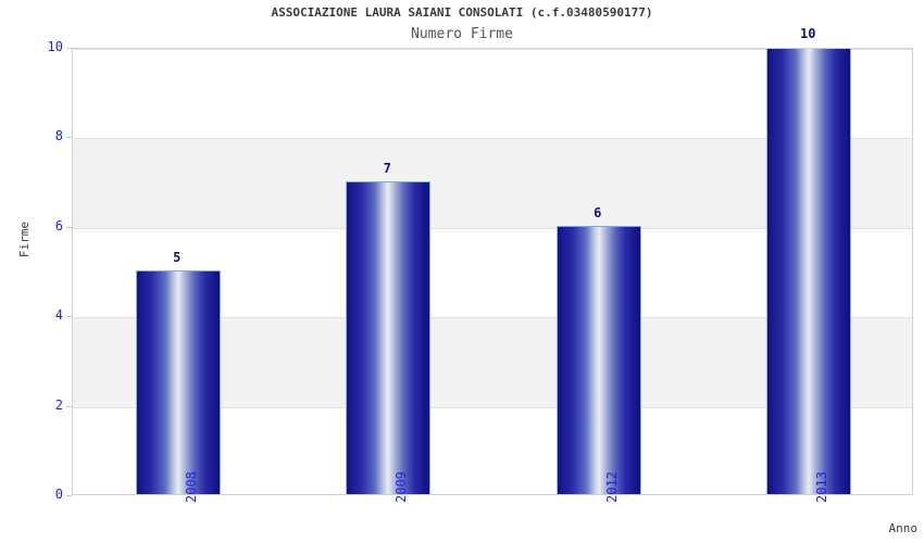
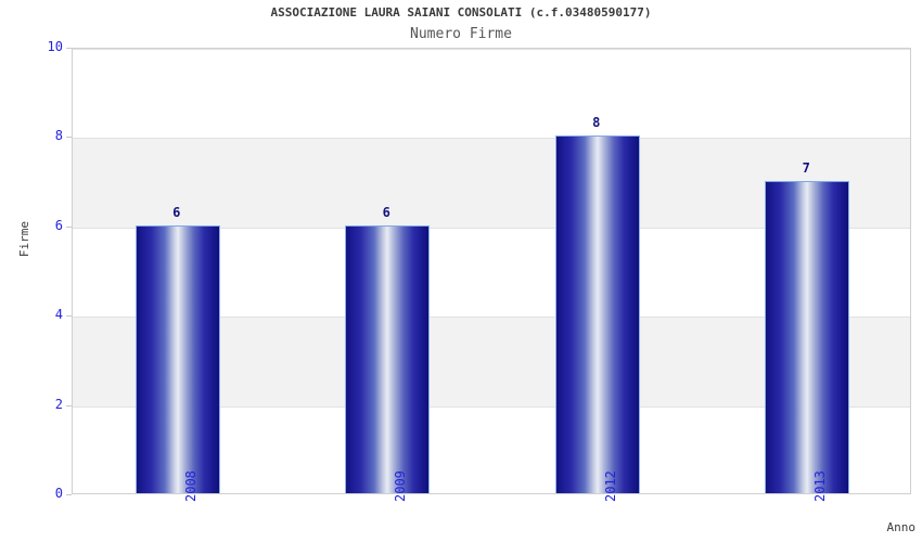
2008: 5 -> 6
2009: 7 -> 6
2012: 6 -> 8
2013: 10 -> 7
